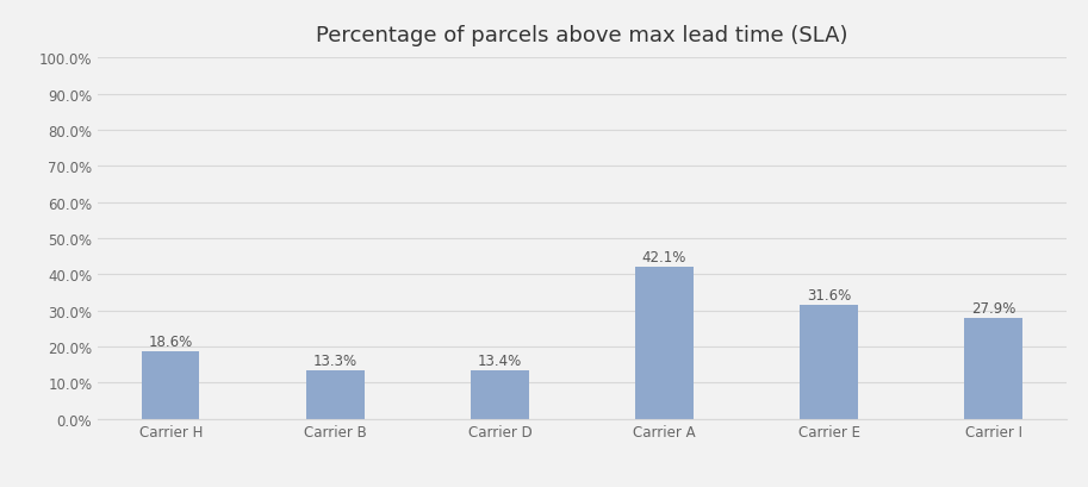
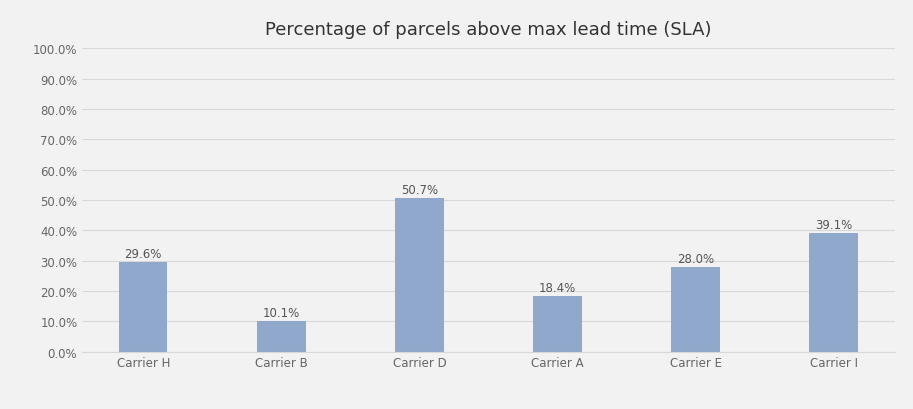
Carrier H: 18.6% -> 29.6%
Carrier B: 13.3% -> 10.1%
Carrier D: 13.4% -> 50.7%
Carrier A: 42.1% -> 18.4%
Carrier E: 31.6% -> 28.0%
Carrier I: 27.9% -> 39.1%
